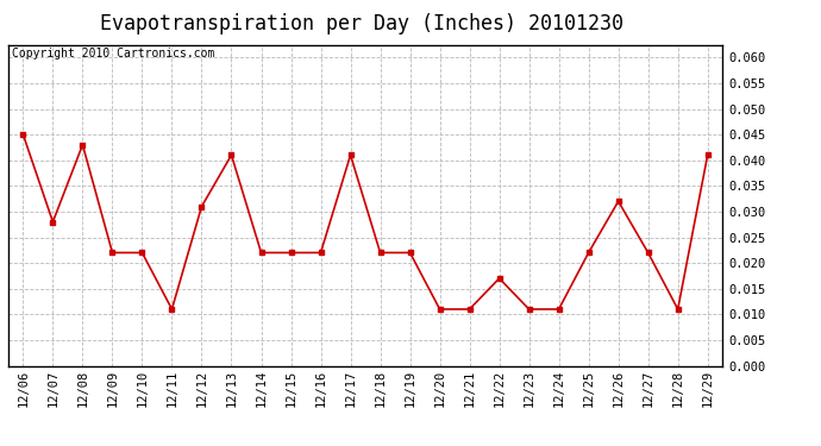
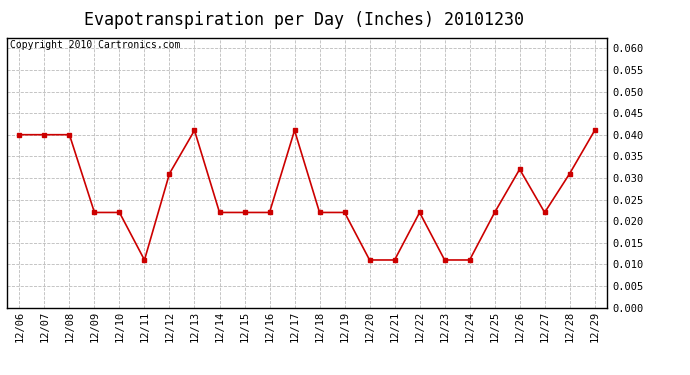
12/06: 0.045 -> 0.040
12/07: 0.028 -> 0.040
12/08: 0.043 -> 0.040
12/22: 0.017 -> 0.022
12/28: 0.011 -> 0.031
